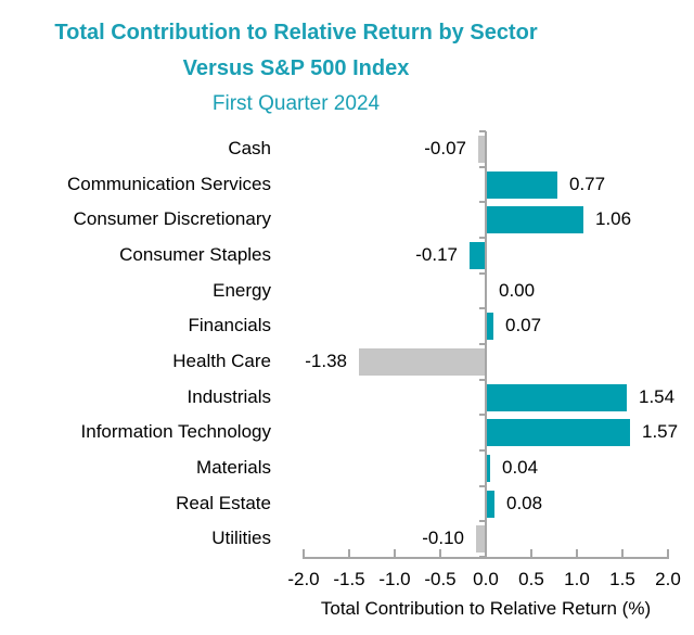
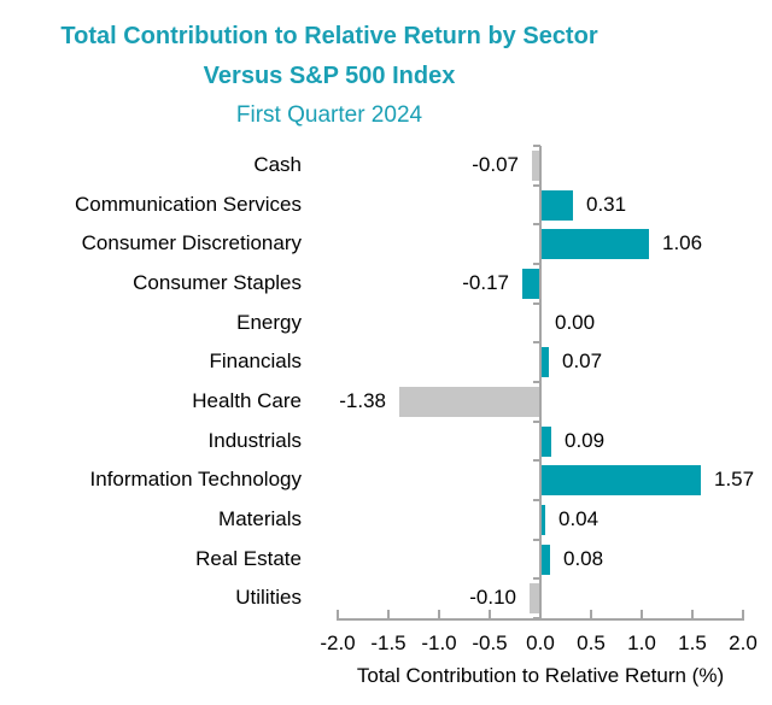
Communication Services: 0.77 -> 0.31
Industrials: 1.54 -> 0.09
